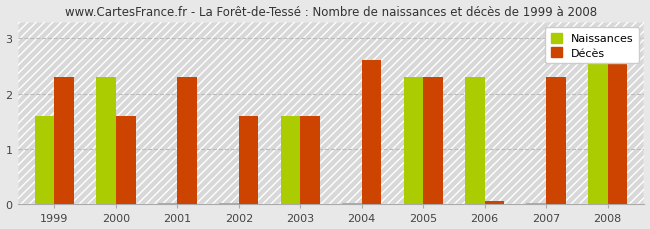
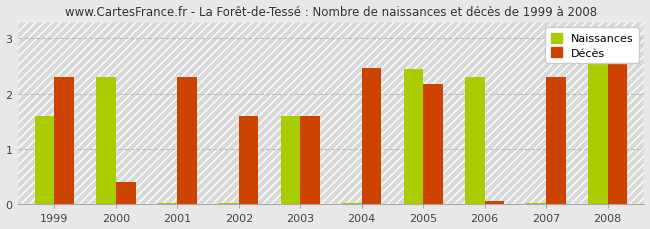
Décès/2000: 1.60 -> 0.40
Décès/2004: 2.60 -> 2.46
Naissances/2005: 2.30 -> 2.44
Décès/2005: 2.30 -> 2.18
